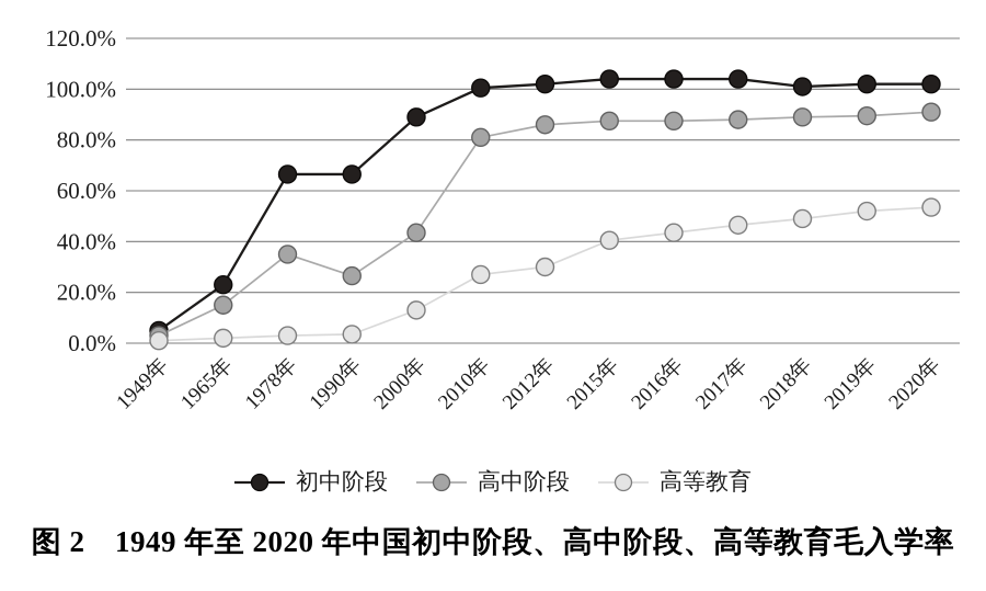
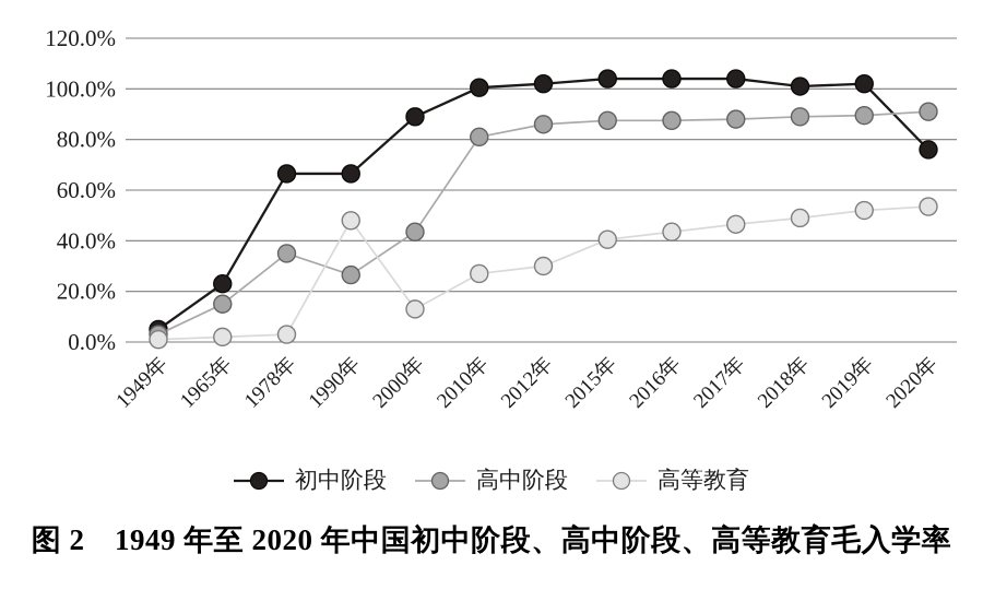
高等教育/1990年: 4% -> 48%
初中阶段/2020年: 102% -> 76%
